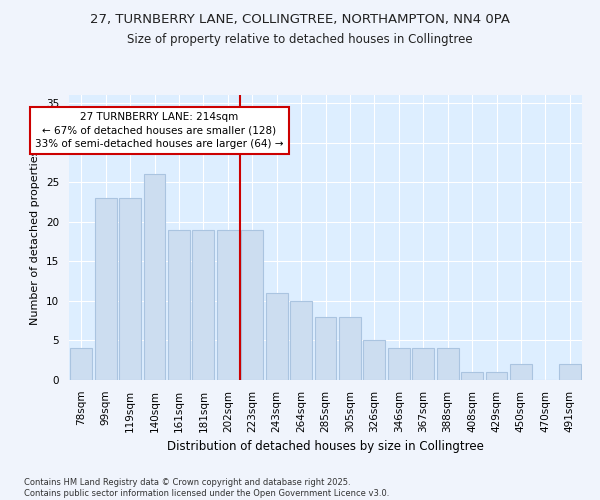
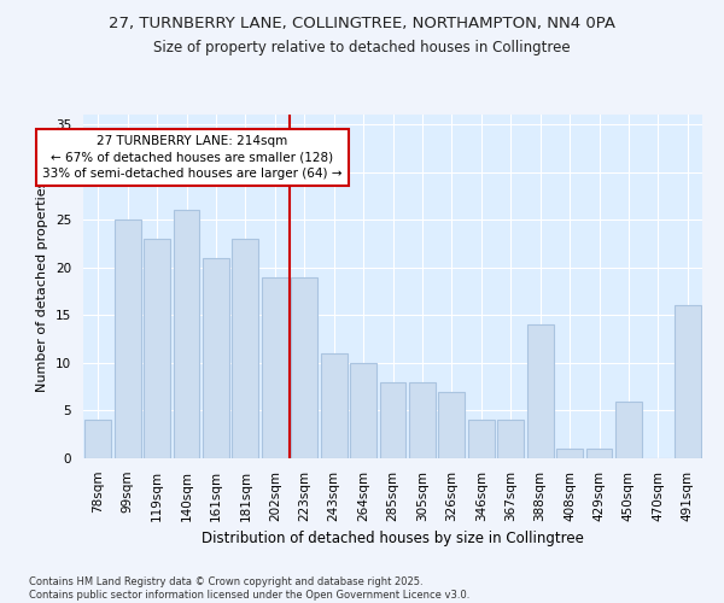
99sqm: 23 -> 25
161sqm: 19 -> 21
181sqm: 19 -> 23
326sqm: 5 -> 7
388sqm: 4 -> 14
450sqm: 2 -> 6
491sqm: 2 -> 16
